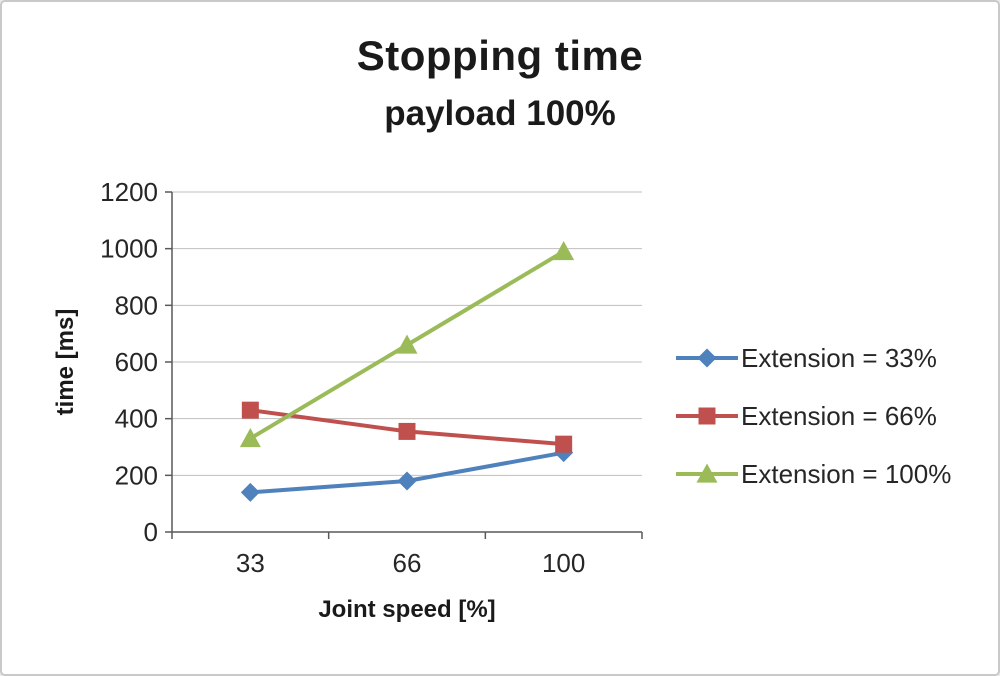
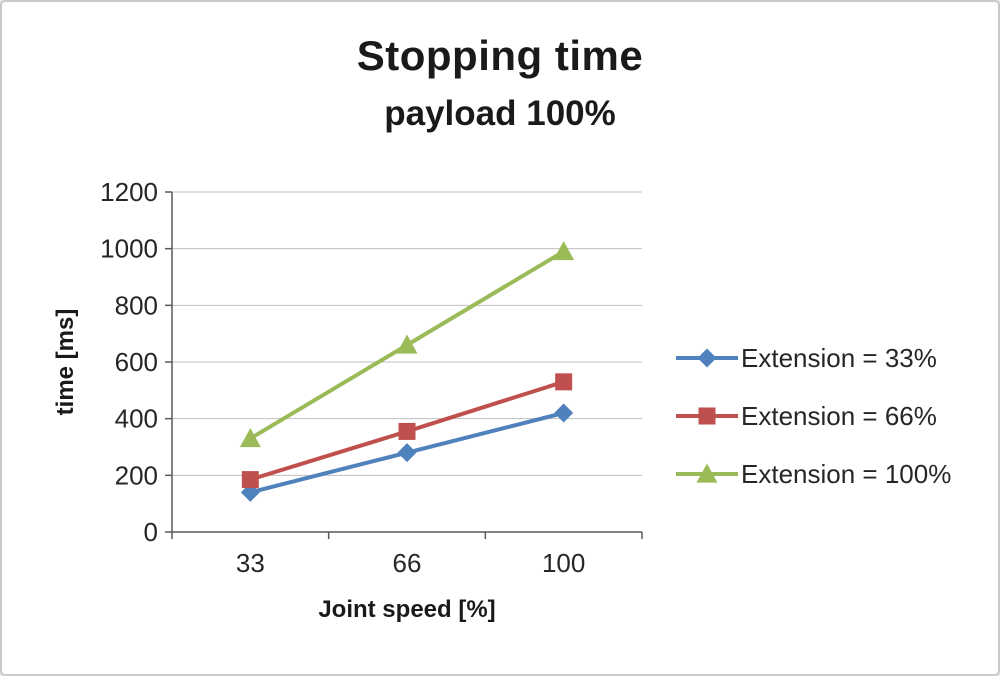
Extension = 66%/33: 430 -> 180
Extension = 33%/66: 180 -> 280
Extension = 33%/100: 280 -> 420
Extension = 66%/100: 310 -> 530
